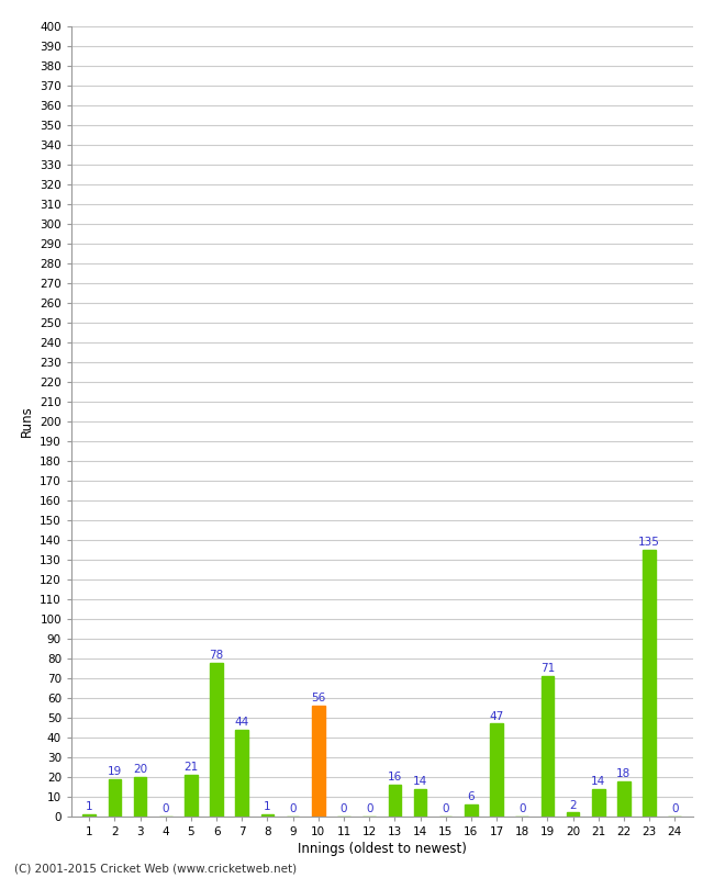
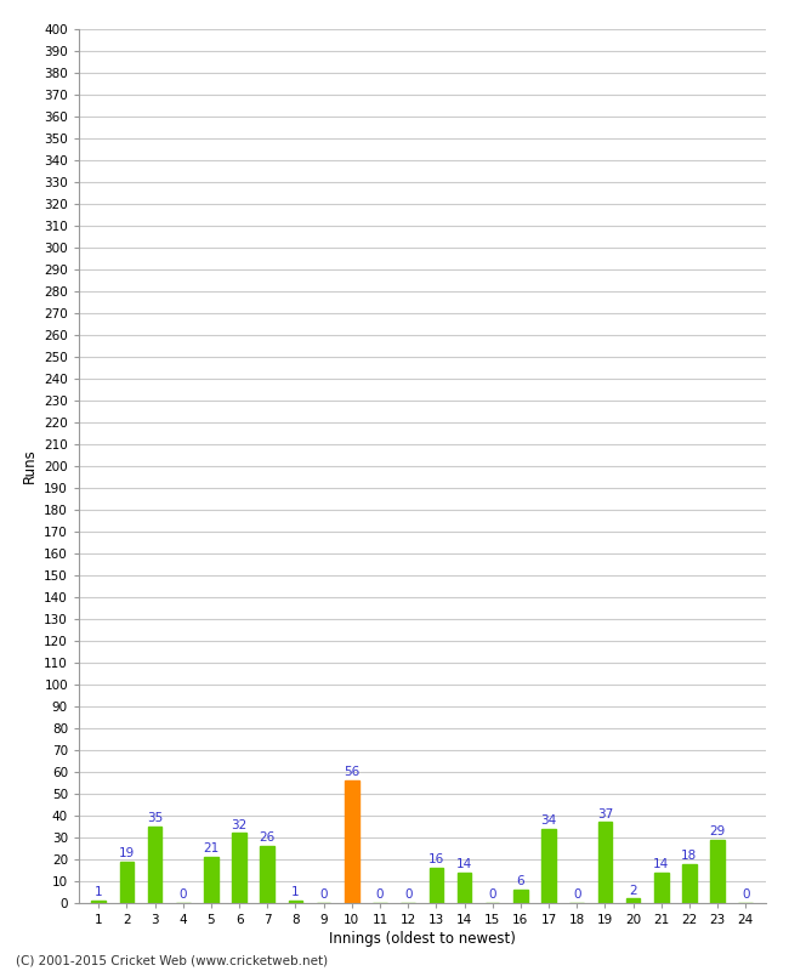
3: 20 -> 35
6: 78 -> 32
7: 44 -> 26
17: 47 -> 34
19: 71 -> 37
23: 135 -> 29
